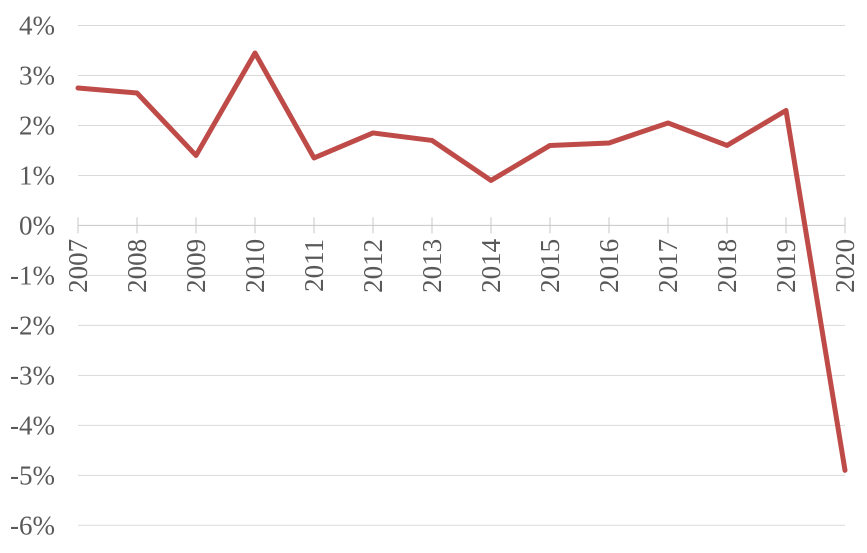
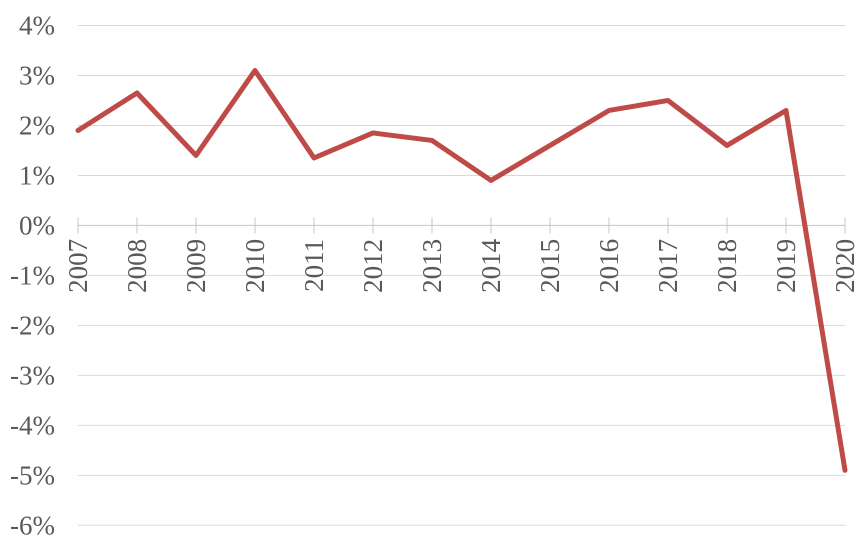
2007: 2.8% -> 1.9%
2010: 3.5% -> 3.1%
2016: 1.6% -> 2.3%
2017: 2.0% -> 2.5%
